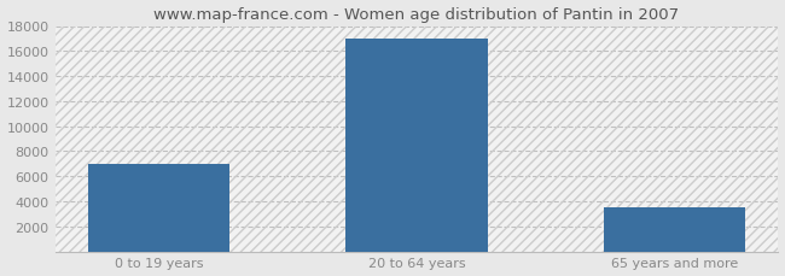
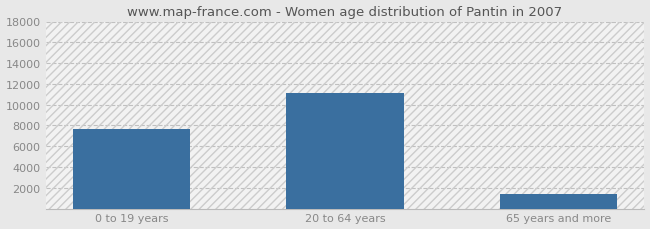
0 to 19 years: 7000 -> 7700
20 to 64 years: 17000 -> 11100
65 years and more: 3500 -> 1400
